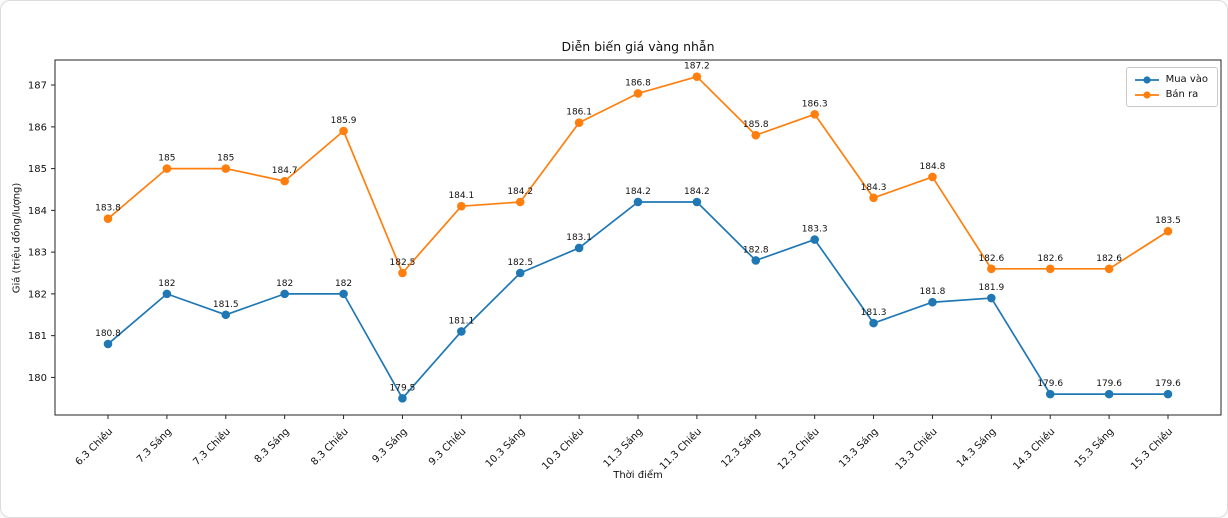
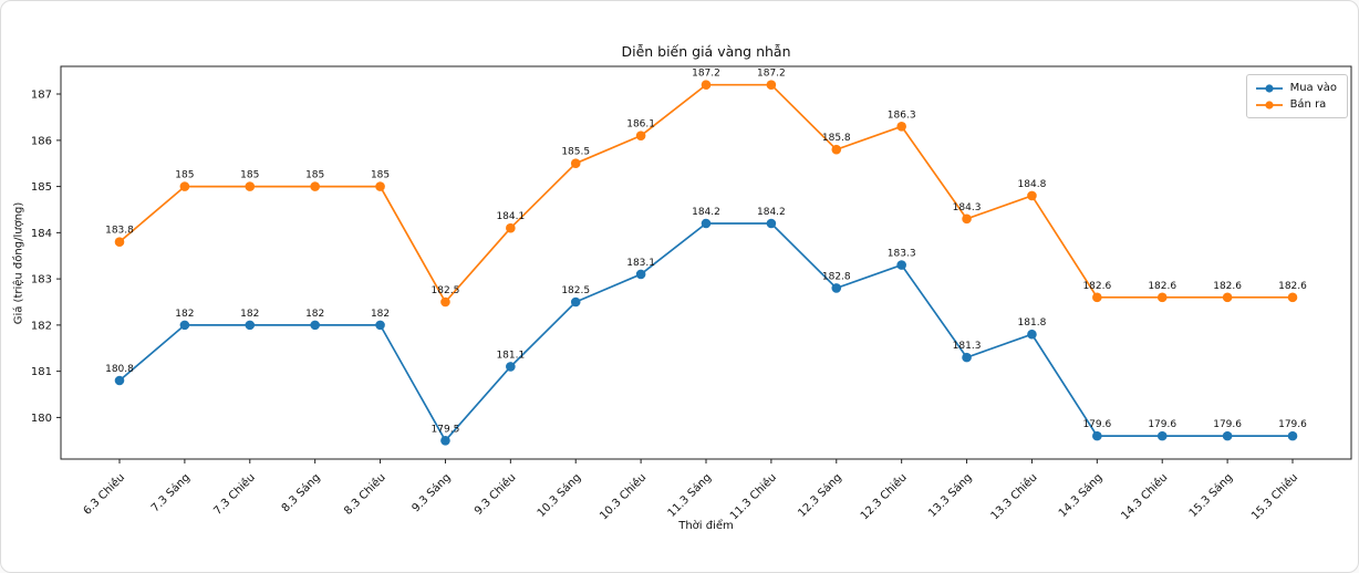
Mua vào/7.3 Chiều: 181.5 -> 182
Bán ra/8.3 Sáng: 184.7 -> 185
Bán ra/8.3 Chiều: 185.9 -> 185
Bán ra/10.3 Sáng: 184.2 -> 185.5
Bán ra/11.3 Sáng: 186.8 -> 187.2
Mua vào/14.3 Sáng: 181.9 -> 179.6
Bán ra/15.3 Chiều: 183.5 -> 182.6
